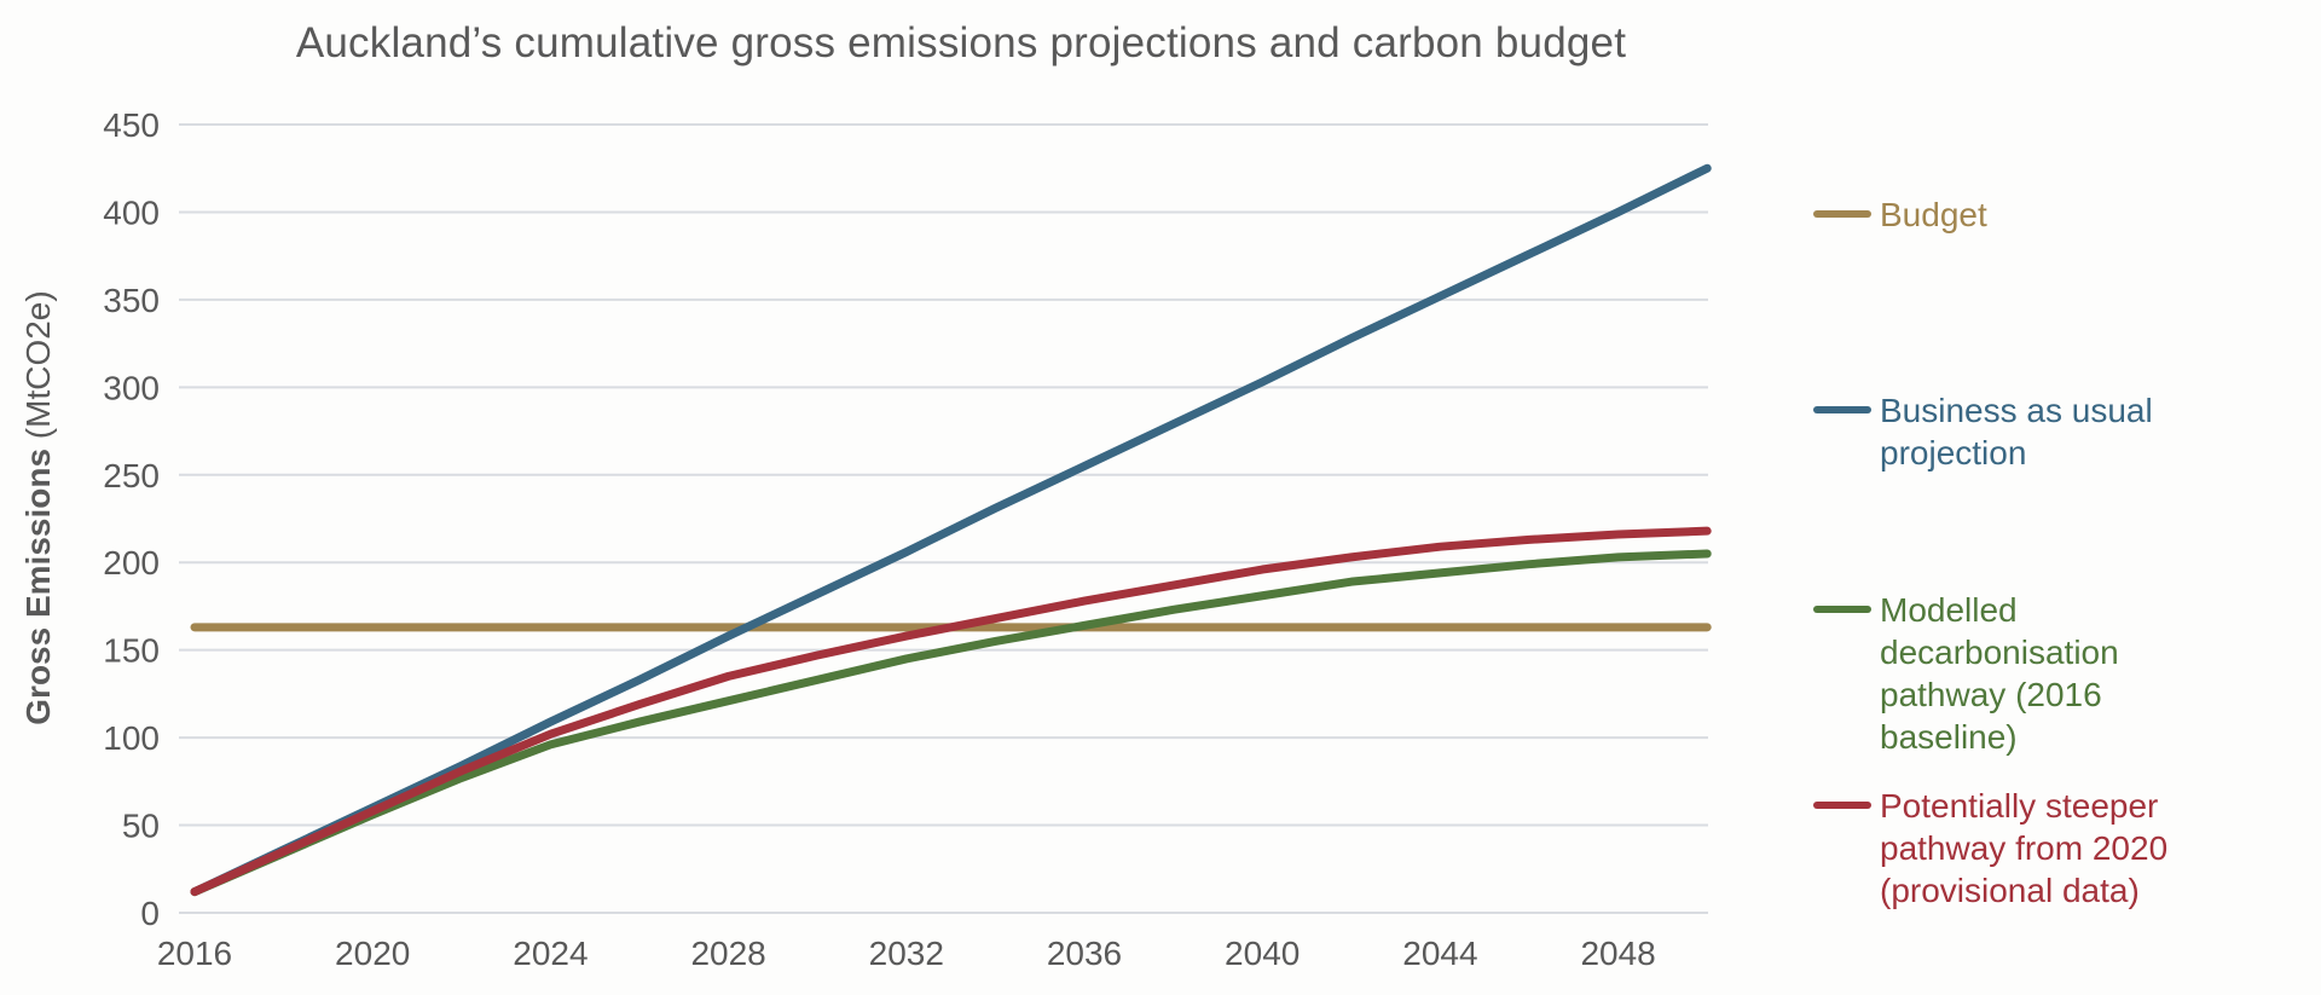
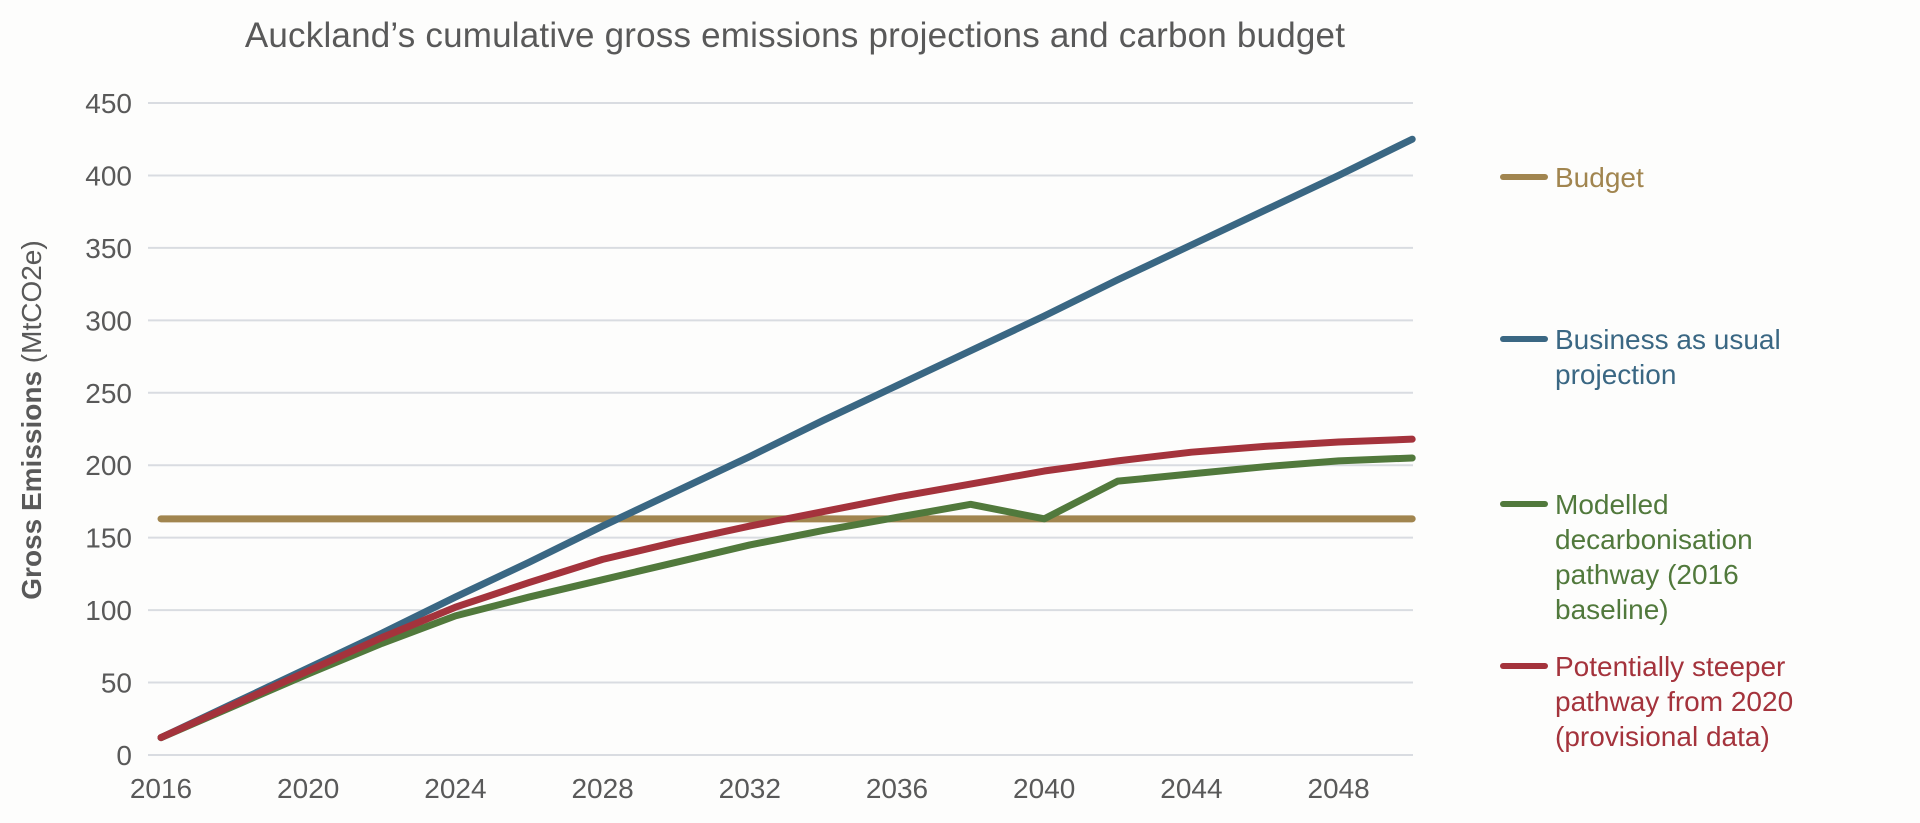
Modelled decarbonisation pathway (2016 baseline)/2040: 181 -> 163
